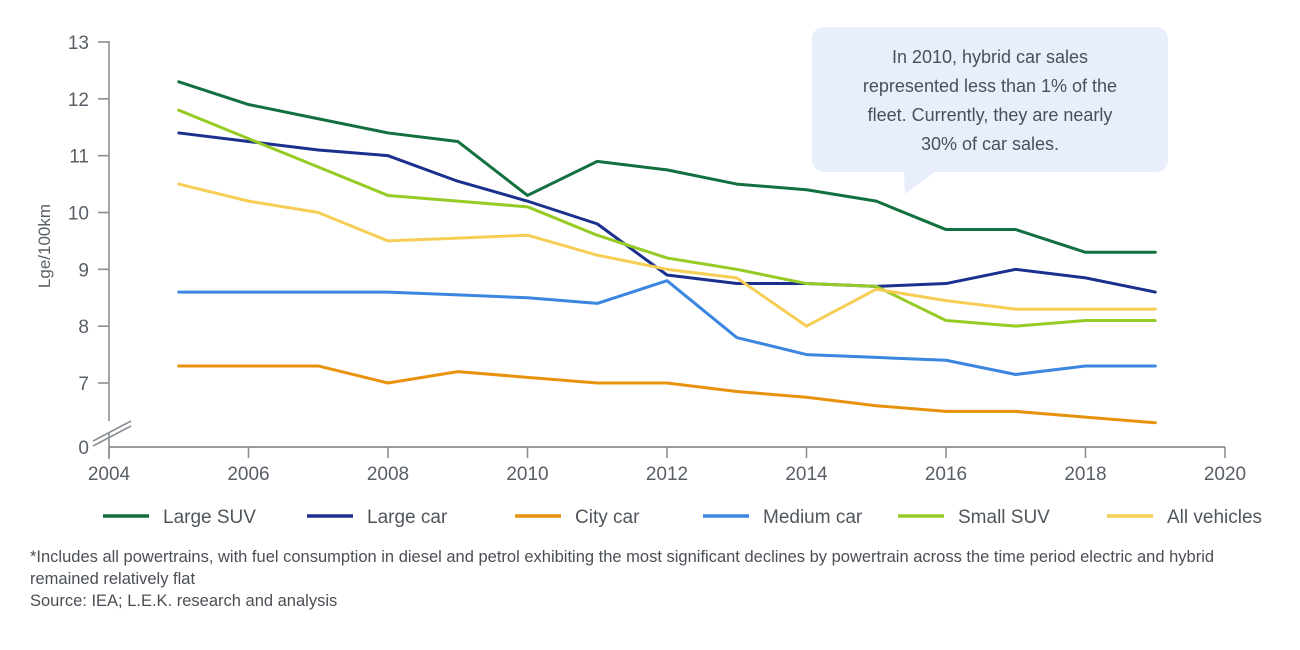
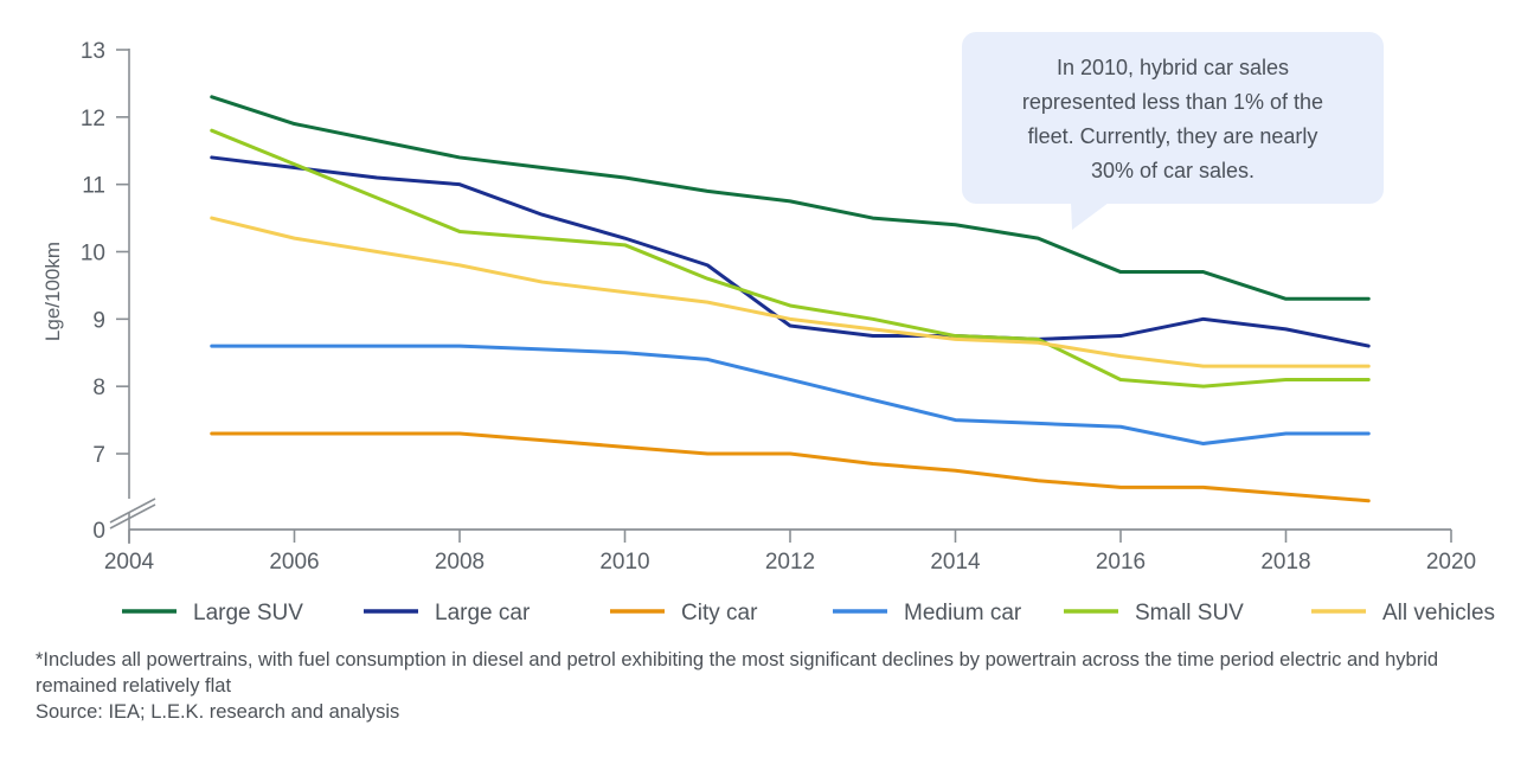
City car/2008: 7.0 -> 7.3
All vehicles/2008: 9.5 -> 9.8
Large SUV/2010: 10.3 -> 11.1
All vehicles/2010: 9.6 -> 9.4
Medium car/2012: 8.8 -> 8.1
All vehicles/2014: 8.0 -> 8.7
